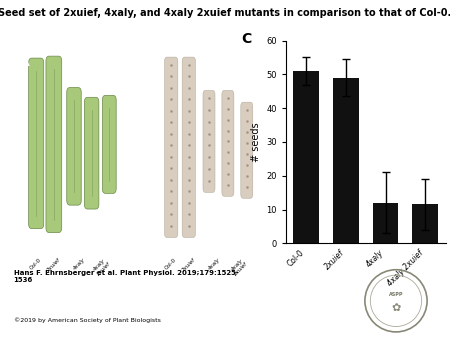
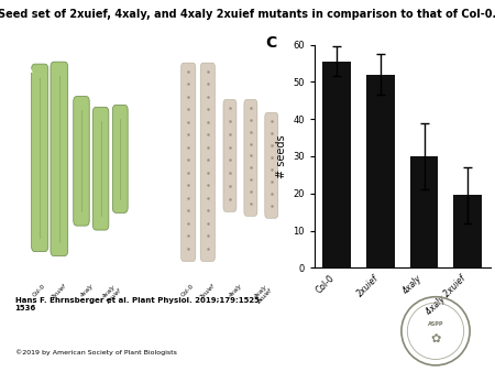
Col-0: 51.0 -> 55.5
2xuief: 49.0 -> 52.0
4xaly: 12.0 -> 30.0
4xaly 2xuief: 11.5 -> 19.5
